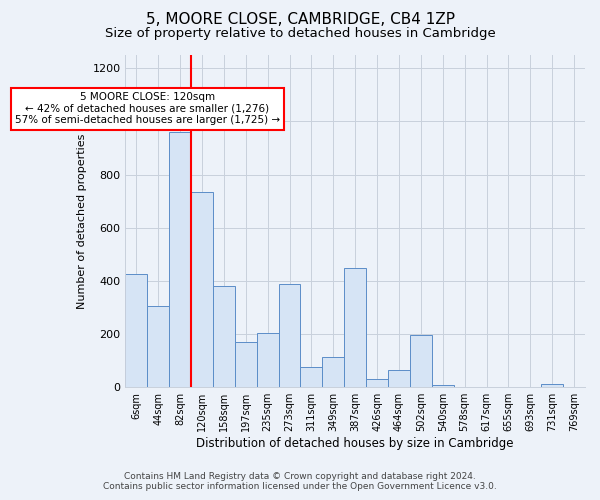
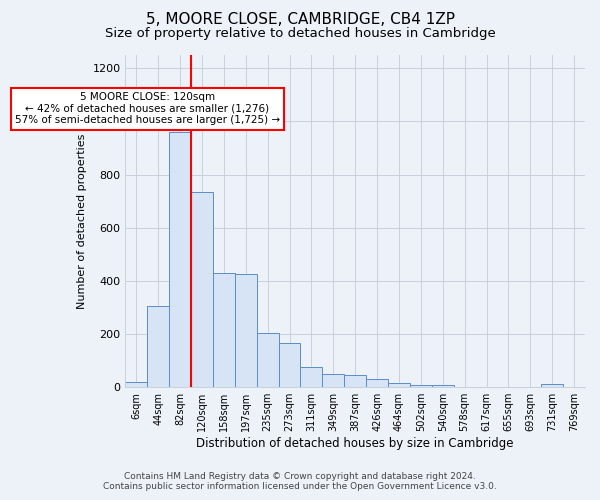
6sqm: 425 -> 20
158sqm: 380 -> 430
197sqm: 170 -> 425
273sqm: 390 -> 165
349sqm: 115 -> 50
387sqm: 450 -> 45
464sqm: 65 -> 15
502sqm: 195 -> 10
